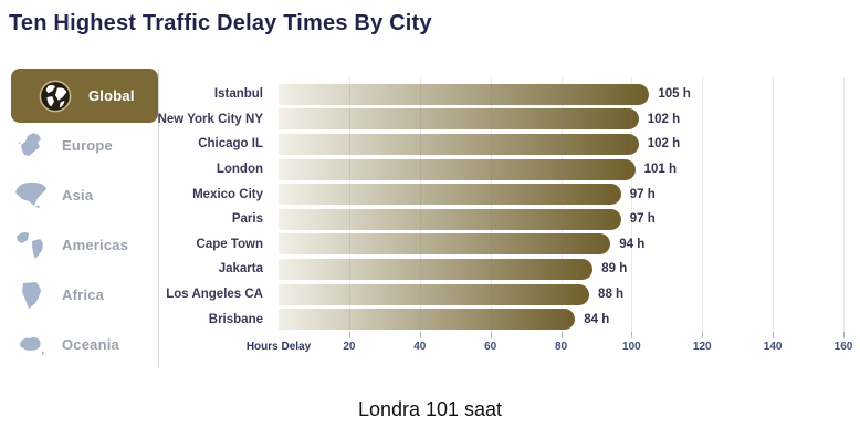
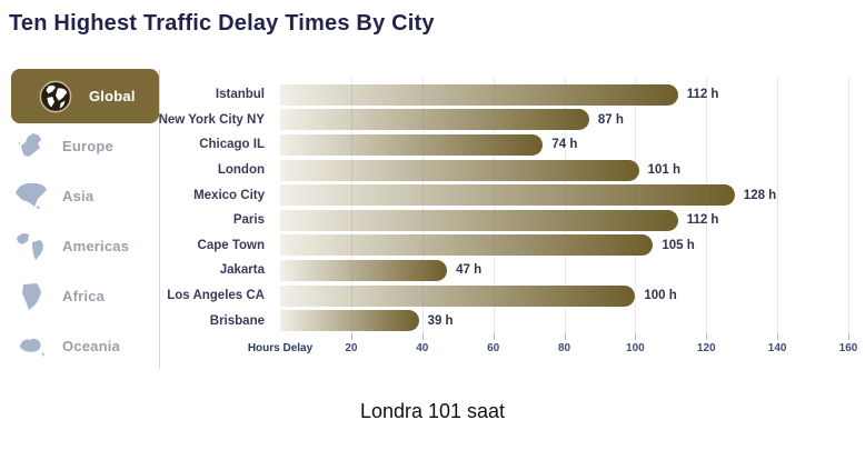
Istanbul: 105 -> 112
New York City NY: 102 -> 87
Chicago IL: 102 -> 74
Mexico City: 97 -> 128
Paris: 97 -> 112
Cape Town: 94 -> 105
Jakarta: 89 -> 47
Los Angeles CA: 88 -> 100
Brisbane: 84 -> 39
